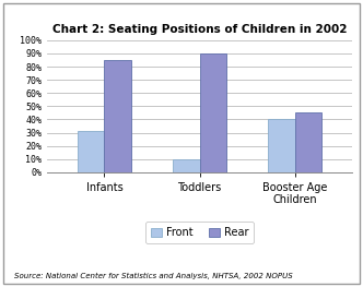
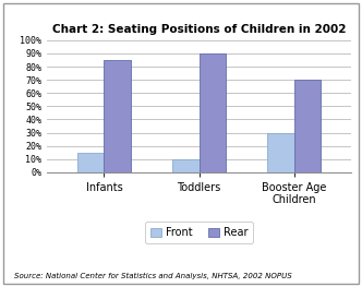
Front/Infants: 31% -> 15%
Front/Booster Age Children: 40% -> 30%
Rear/Booster Age Children: 45% -> 70%
